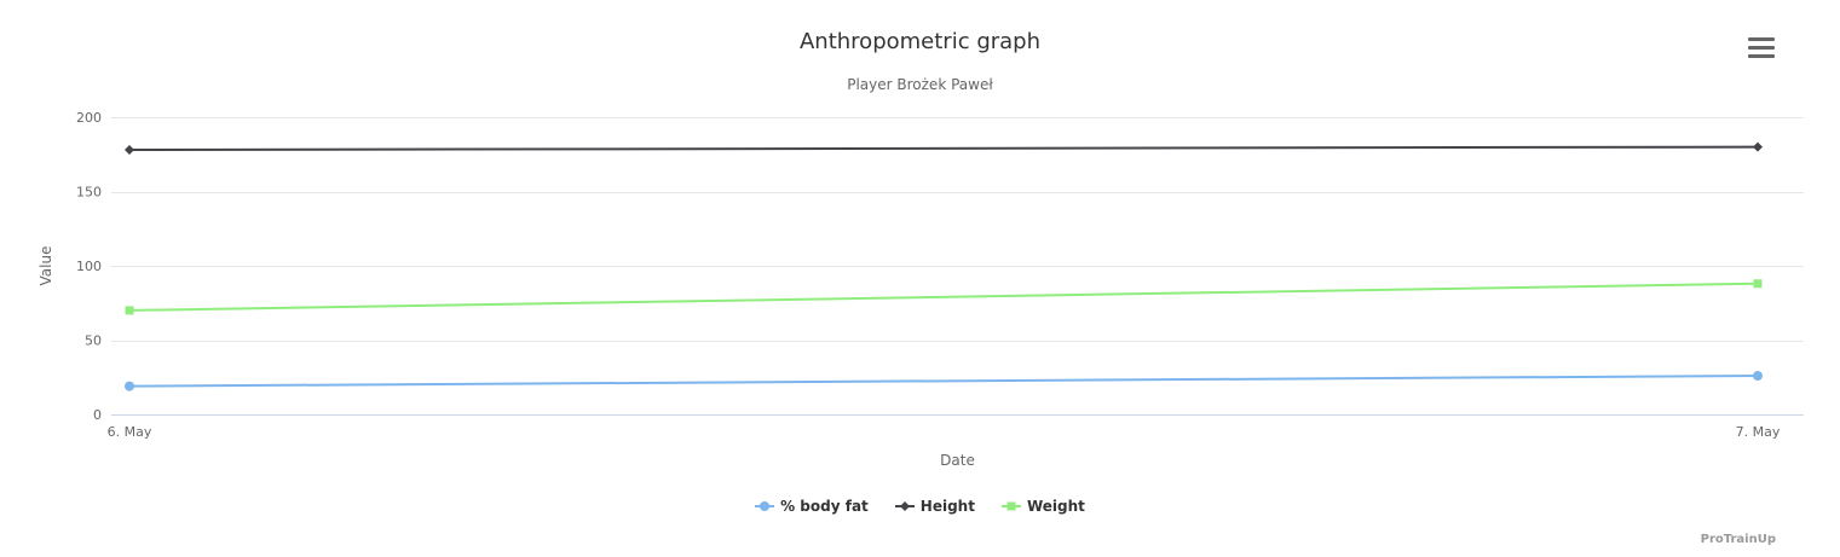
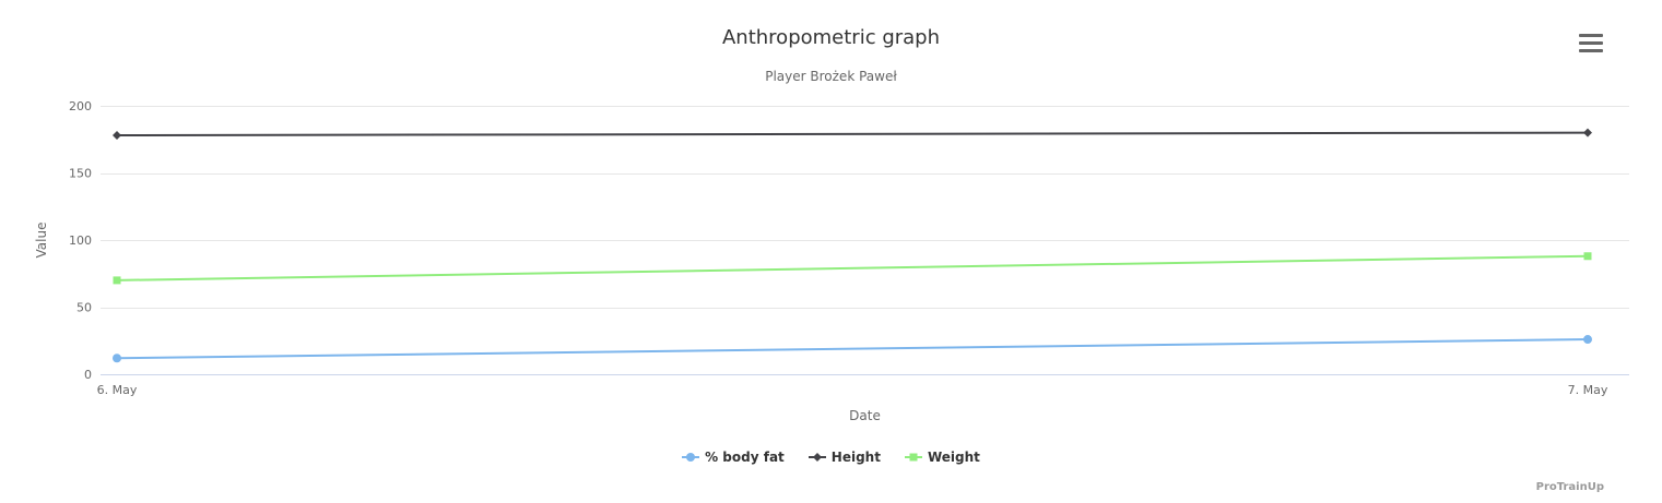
% body fat/6. May: 19 -> 12
